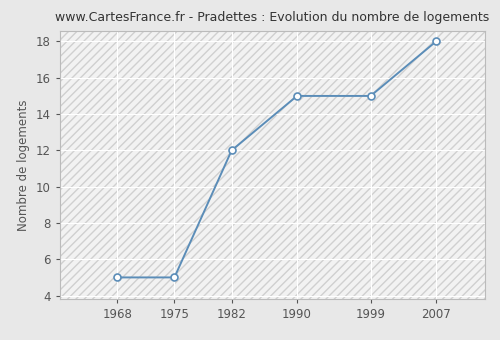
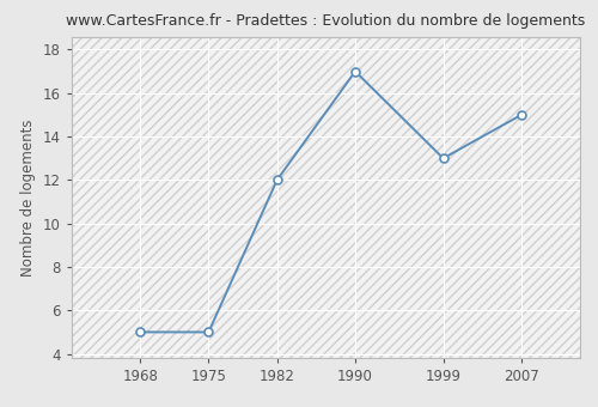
1990: 15 -> 17
1999: 15 -> 13
2007: 18 -> 15
